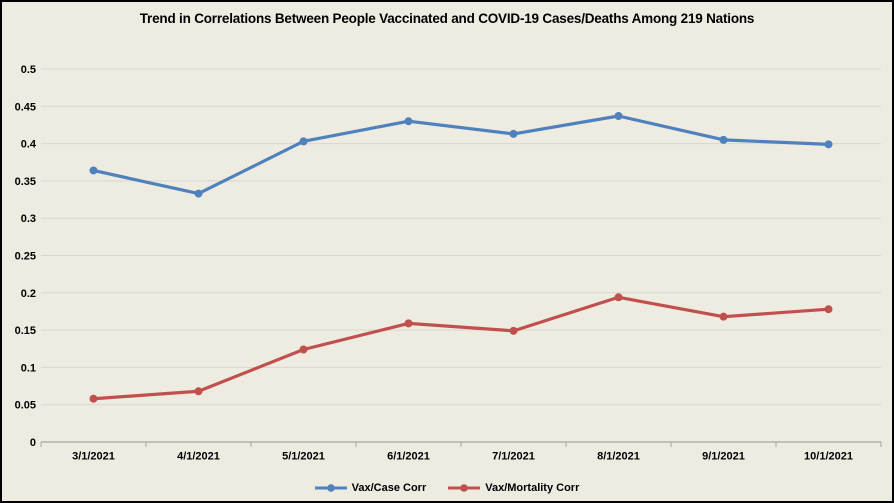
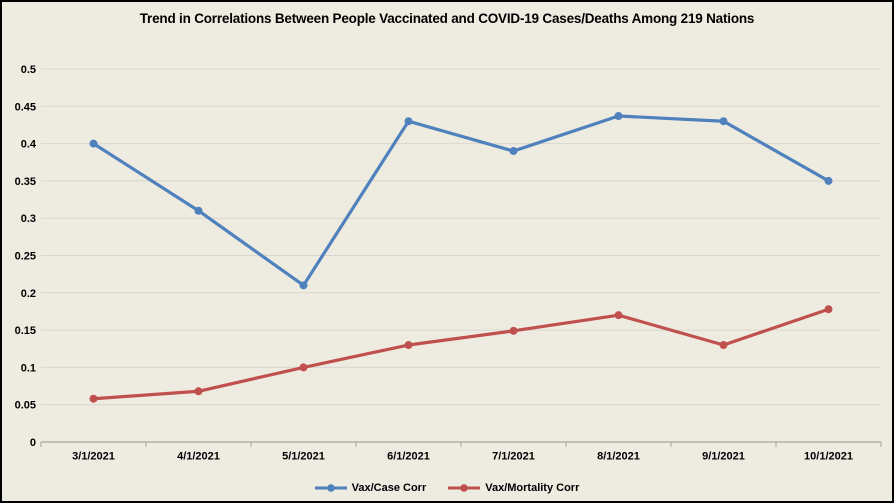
Vax/Case Corr/3/1/2021: 0.36 -> 0.40
Vax/Case Corr/4/1/2021: 0.33 -> 0.31
Vax/Case Corr/5/1/2021: 0.40 -> 0.21
Vax/Mortality Corr/5/1/2021: 0.12 -> 0.10
Vax/Mortality Corr/6/1/2021: 0.16 -> 0.13
Vax/Case Corr/7/1/2021: 0.41 -> 0.39
Vax/Mortality Corr/8/1/2021: 0.19 -> 0.17
Vax/Case Corr/9/1/2021: 0.41 -> 0.43
Vax/Mortality Corr/9/1/2021: 0.17 -> 0.13
Vax/Case Corr/10/1/2021: 0.40 -> 0.35
